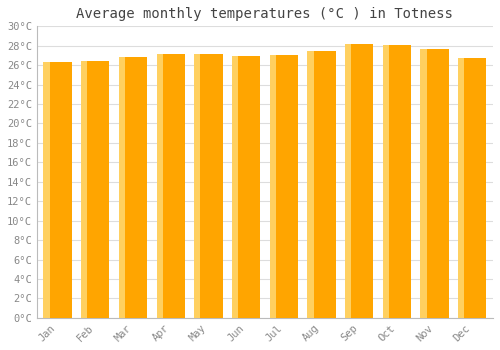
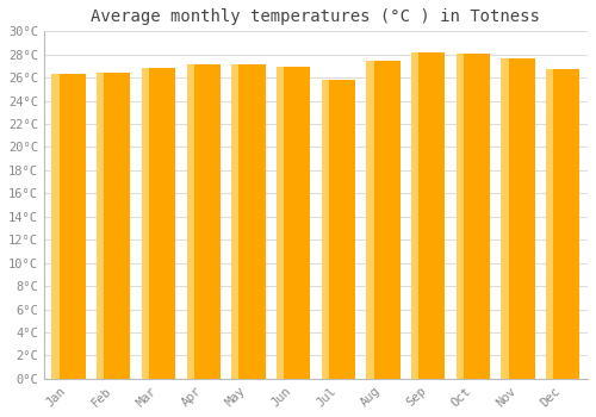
Jul: 27.0°C -> 25.8°C
